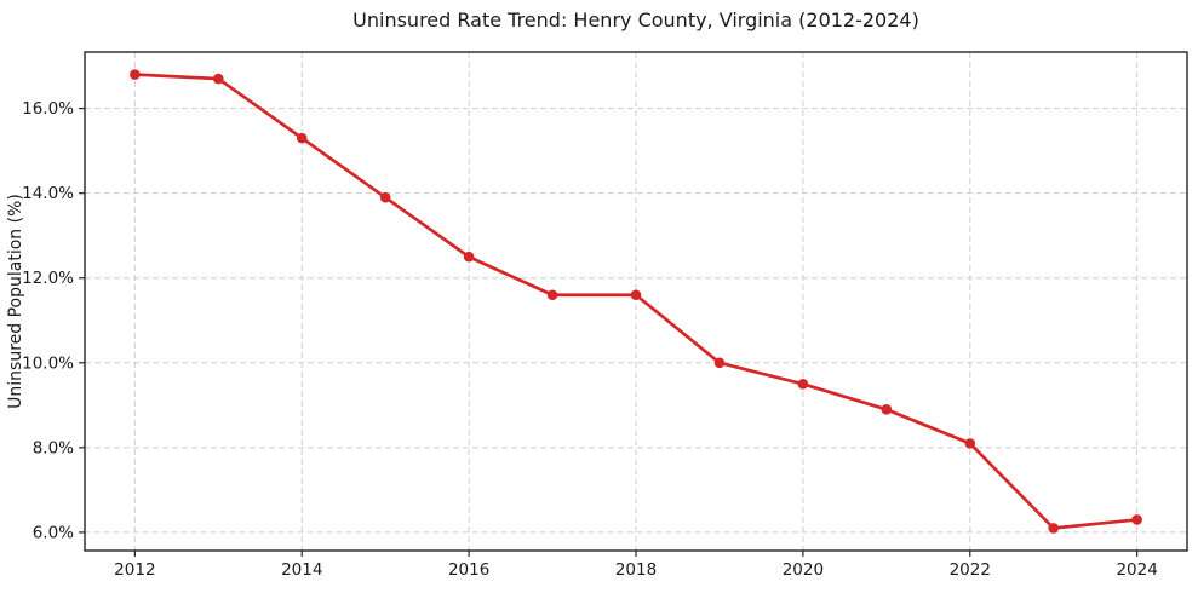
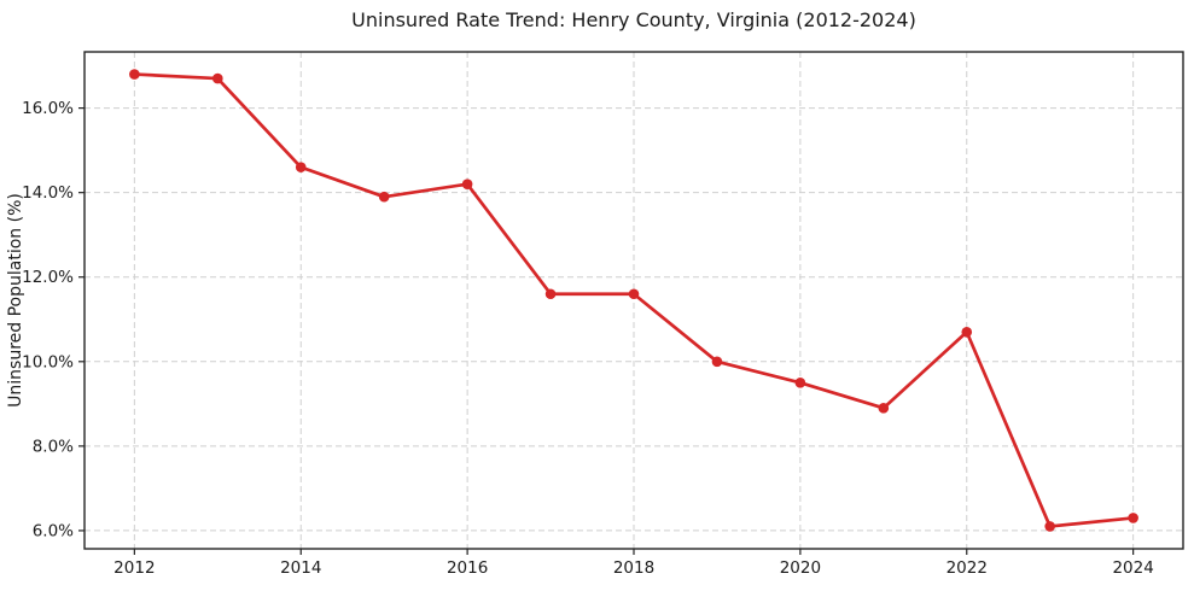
2014: 15.3% -> 14.6%
2016: 12.5% -> 14.2%
2022: 8.1% -> 10.7%
